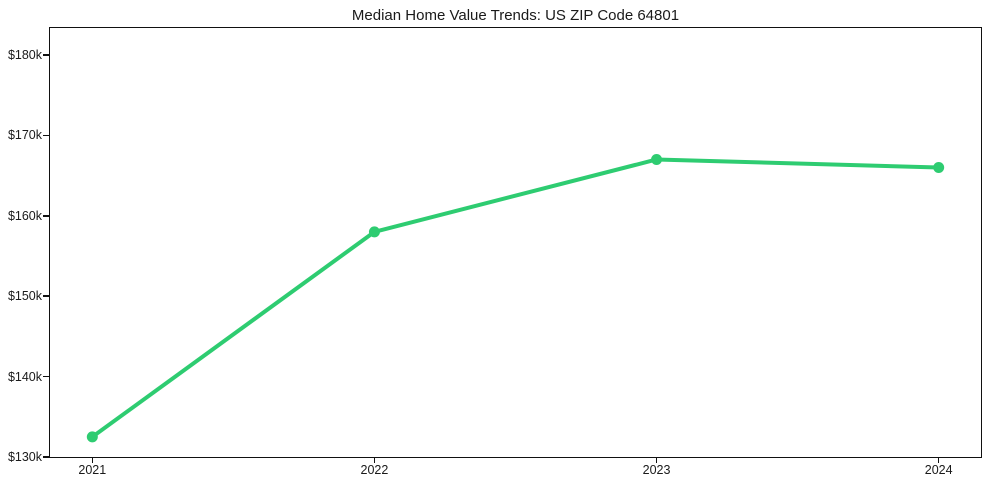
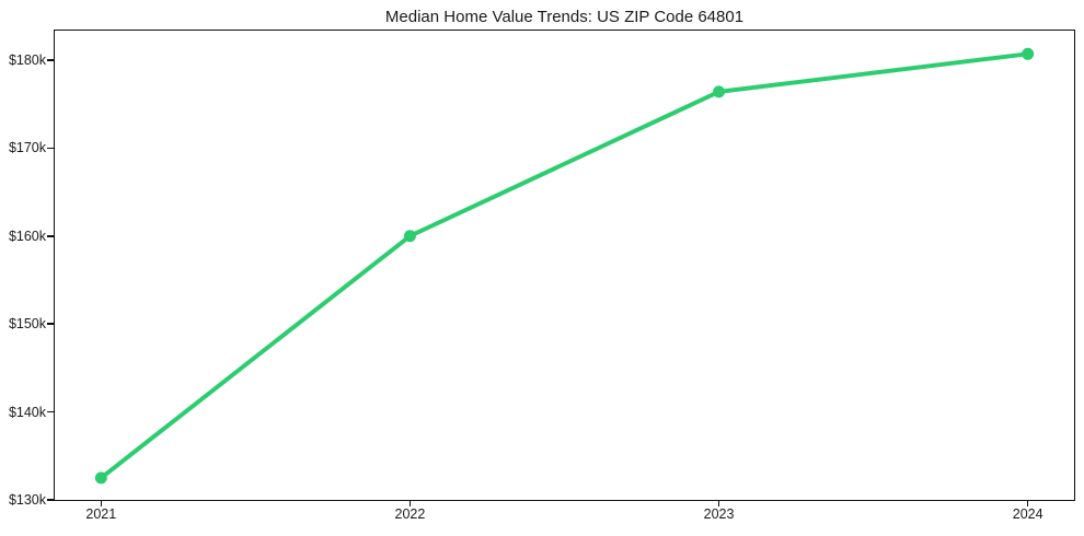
2022: $158k -> $160k
2023: $167k -> $176k
2024: $166k -> $181k
